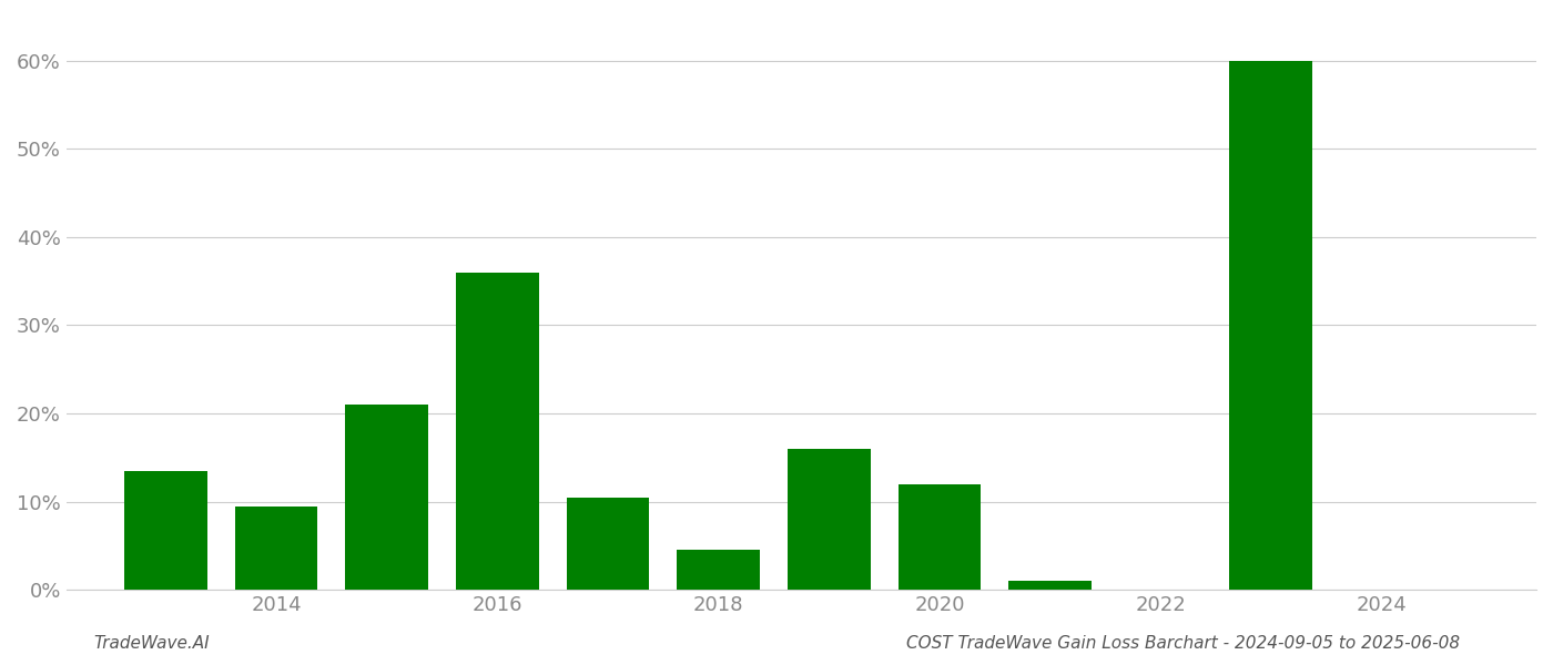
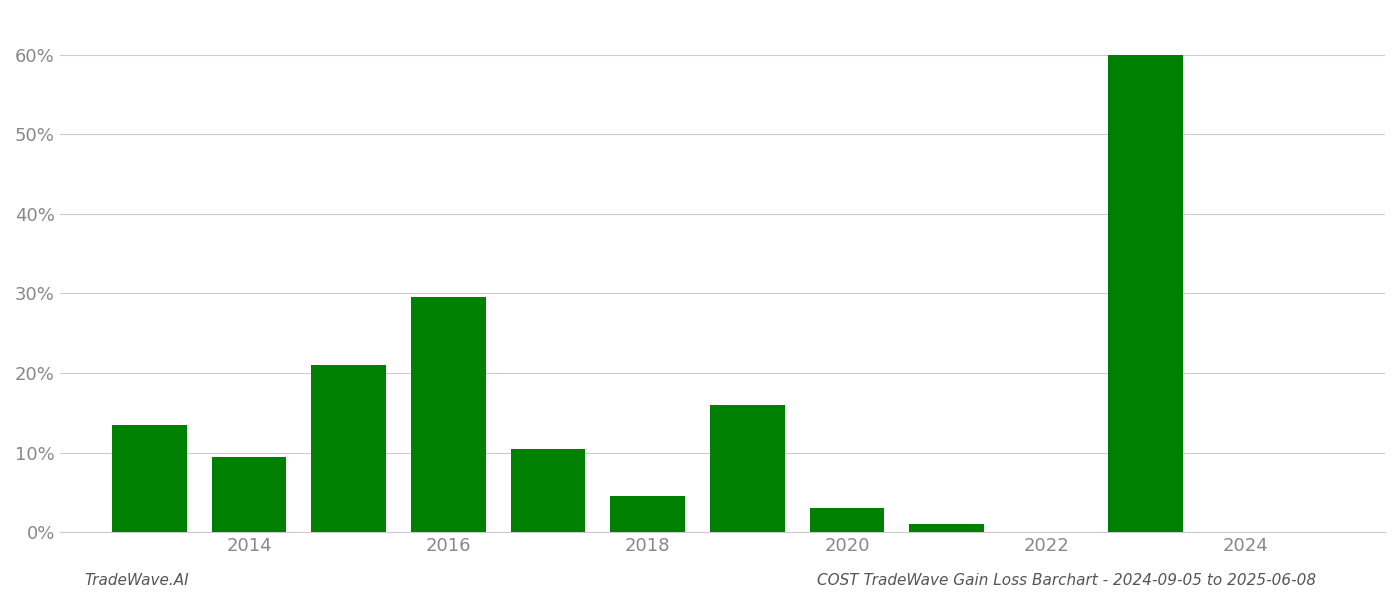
2016: 36.0% -> 29.5%
2020: 12.0% -> 3.0%
